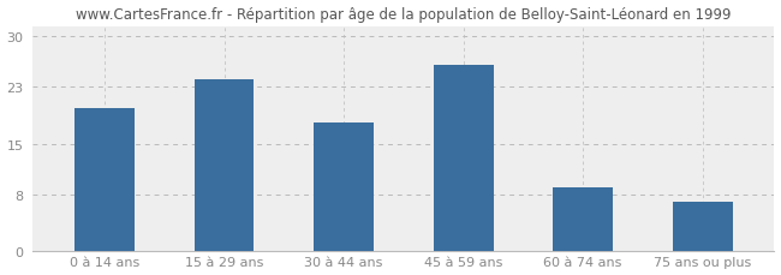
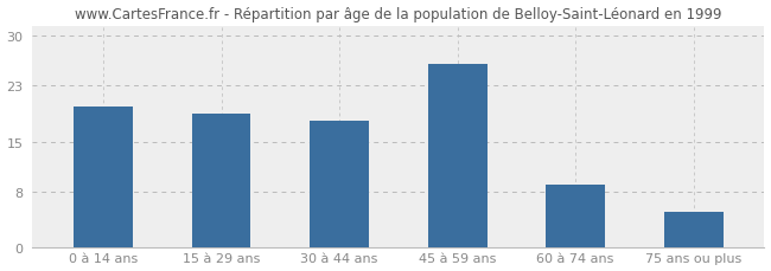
15 à 29 ans: 24 -> 19
75 ans ou plus: 7 -> 5
